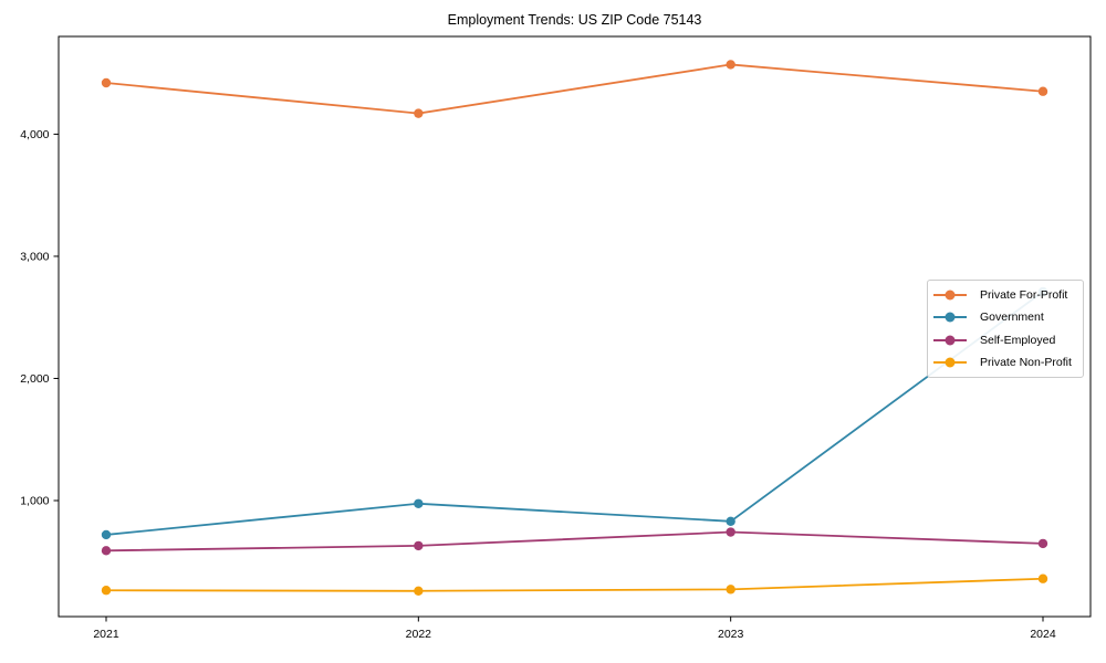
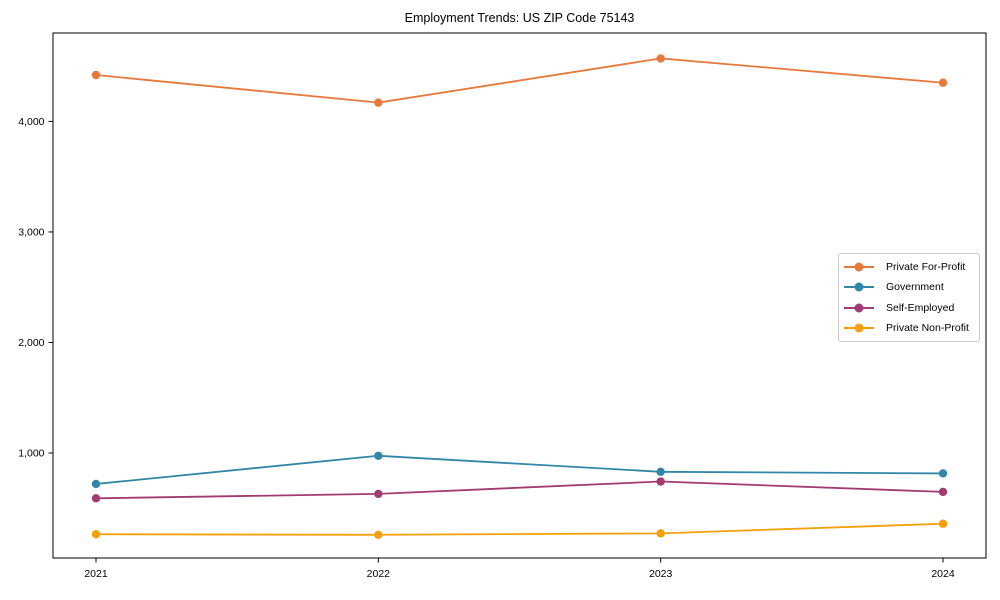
Government/2024: 2710 -> 820
